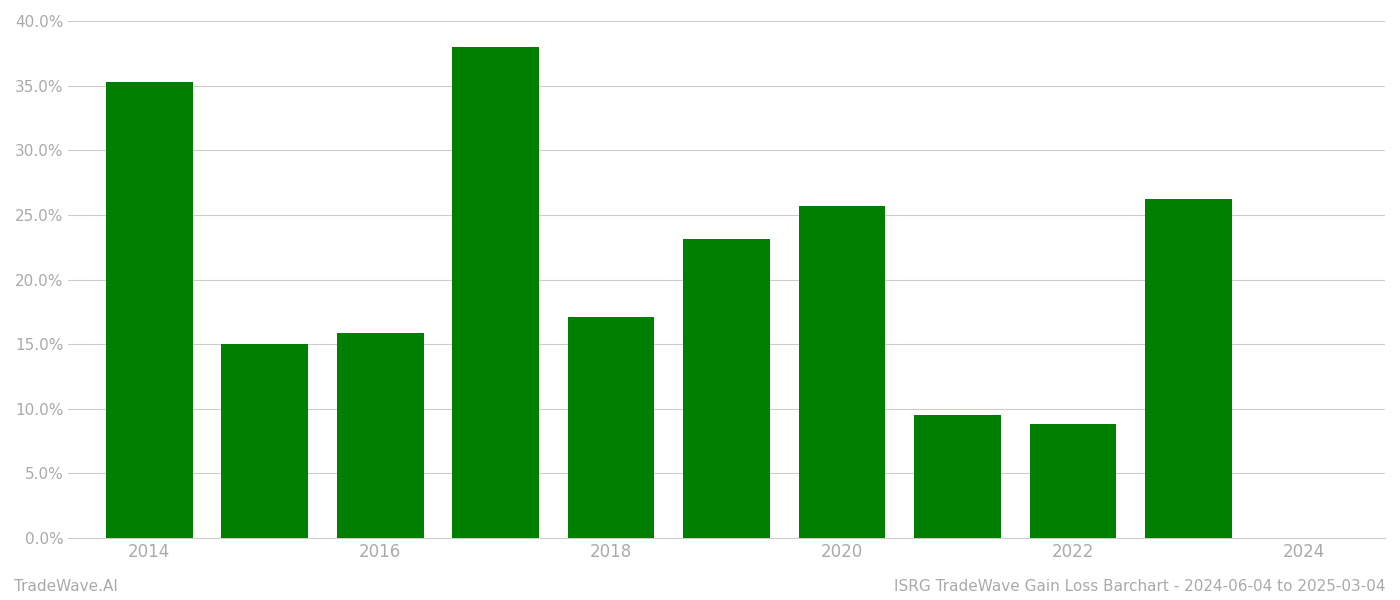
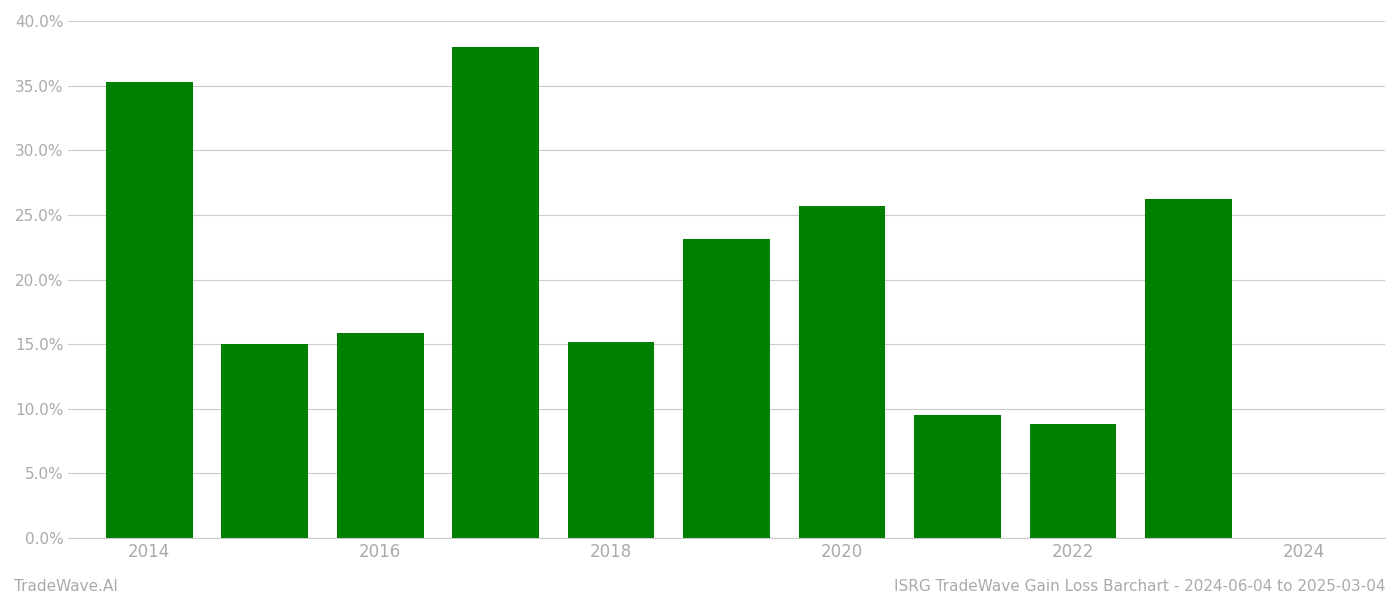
2018: 17.1% -> 15.2%
